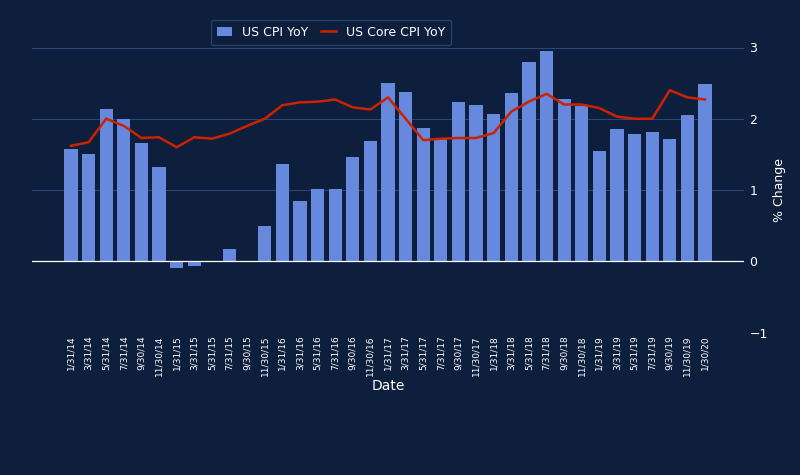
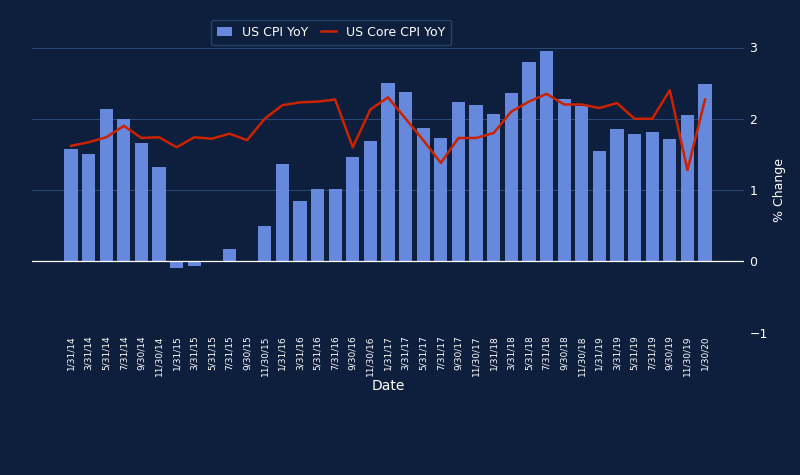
US Core CPI YoY/5/31/14: 2.00 -> 1.74
US Core CPI YoY/9/30/15: 1.90 -> 1.70
US Core CPI YoY/9/30/16: 2.16 -> 1.60
US Core CPI YoY/7/31/17: 1.72 -> 1.38
US Core CPI YoY/3/31/19: 2.03 -> 2.22
US Core CPI YoY/11/30/19: 2.30 -> 1.28
